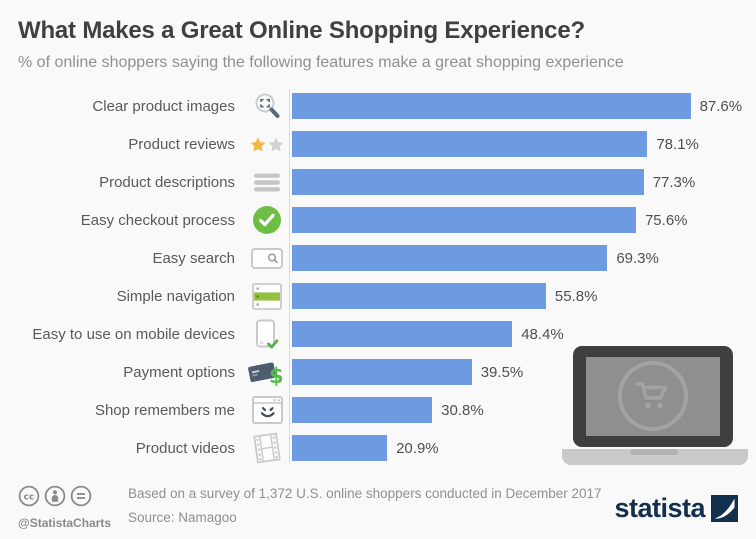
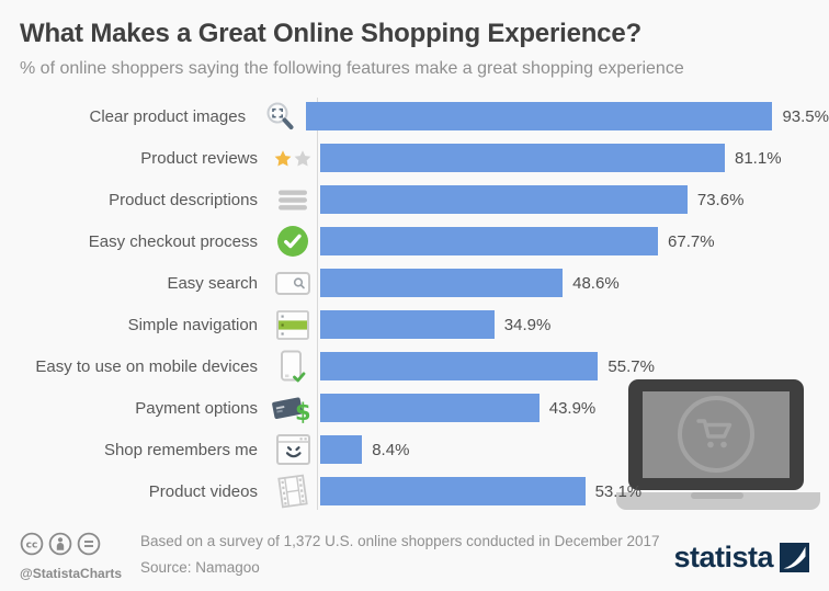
Clear product images: 87.6% -> 93.5%
Product reviews: 78.1% -> 81.1%
Product descriptions: 77.3% -> 73.6%
Easy checkout process: 75.6% -> 67.7%
Easy search: 69.3% -> 48.6%
Simple navigation: 55.8% -> 34.9%
Easy to use on mobile devices: 48.4% -> 55.7%
Payment options: 39.5% -> 43.9%
Shop remembers me: 30.8% -> 8.4%
Product videos: 20.9% -> 53.1%
